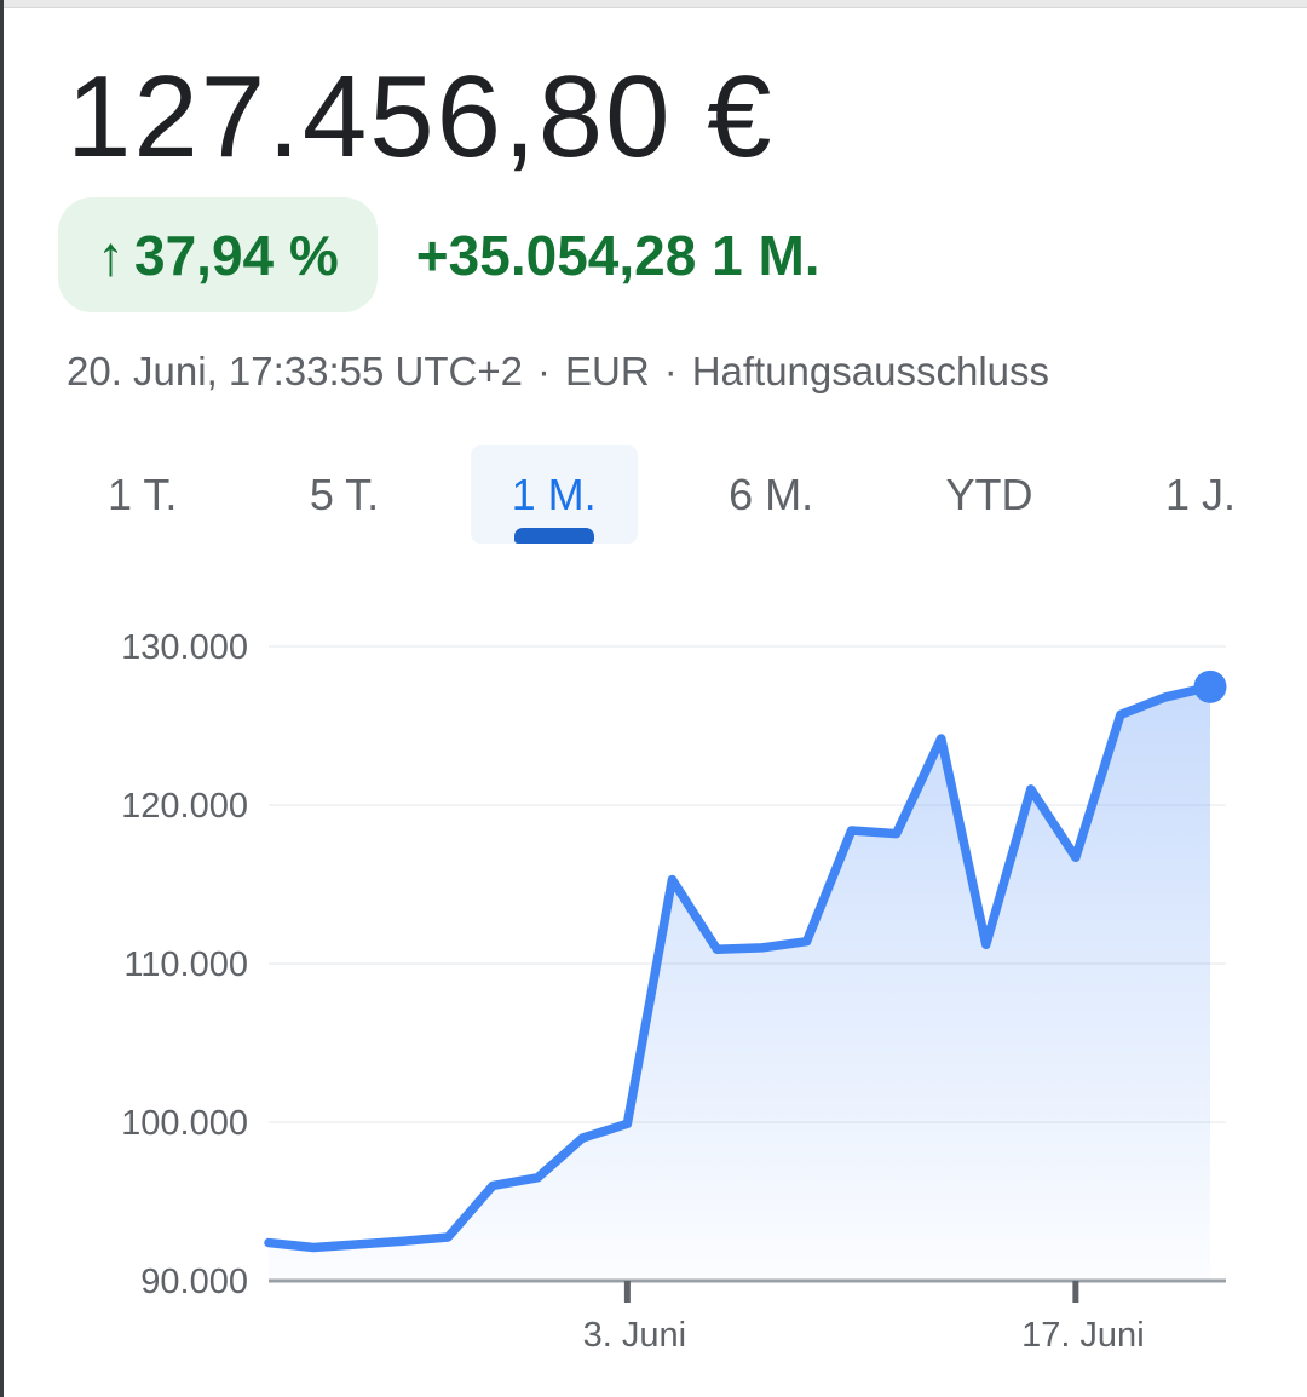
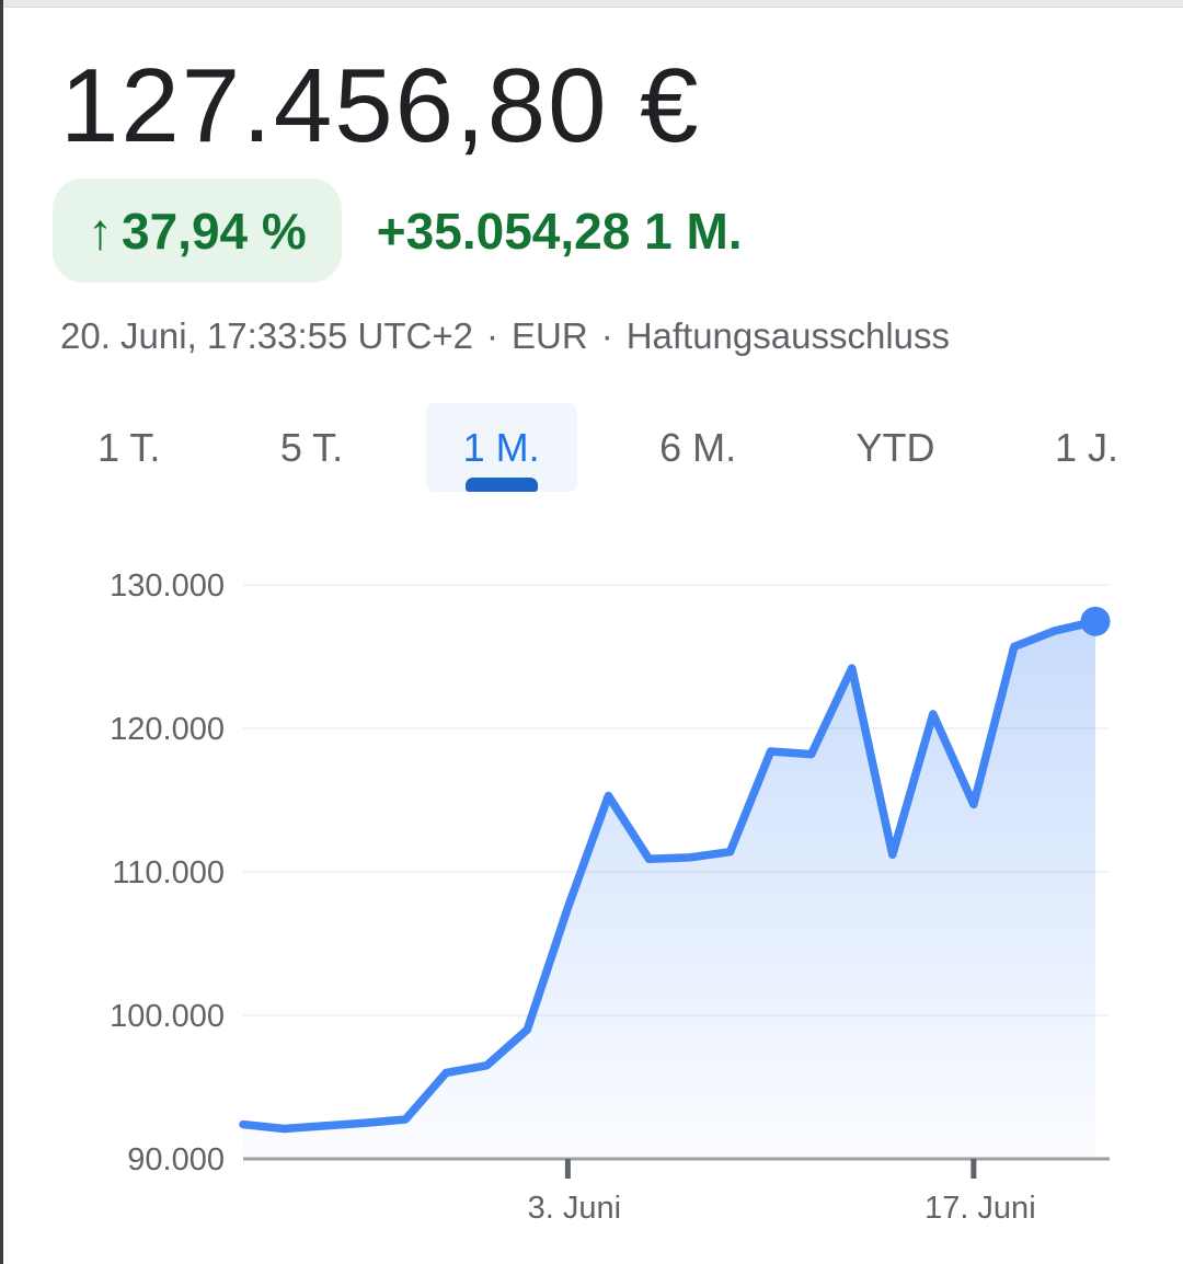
3. Juni: 99900 -> 107500
17. Juni: 116700 -> 114700
